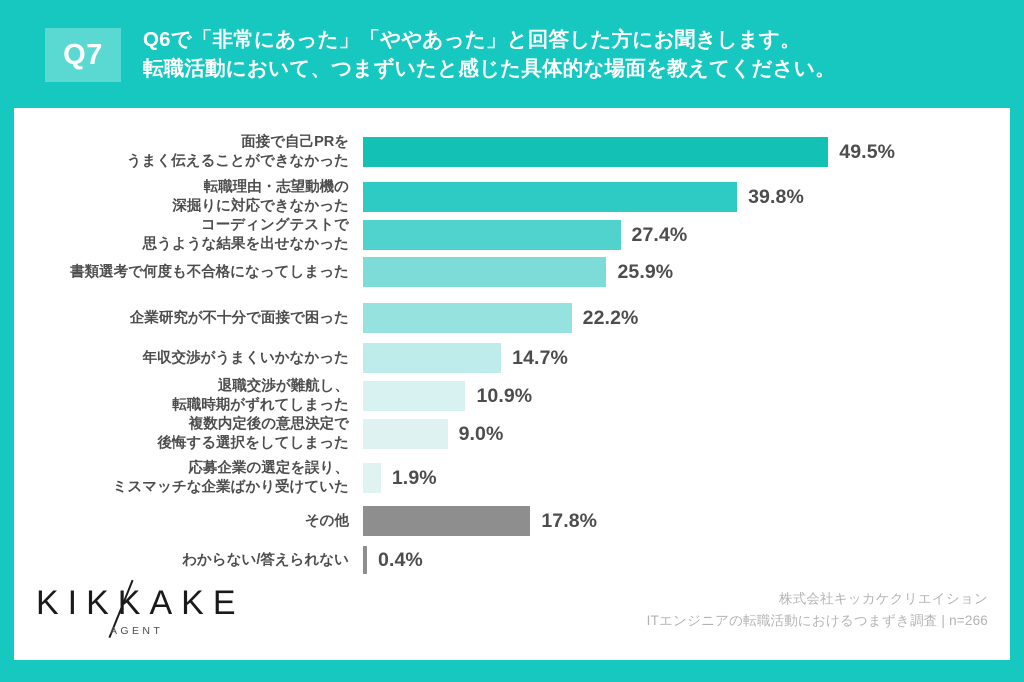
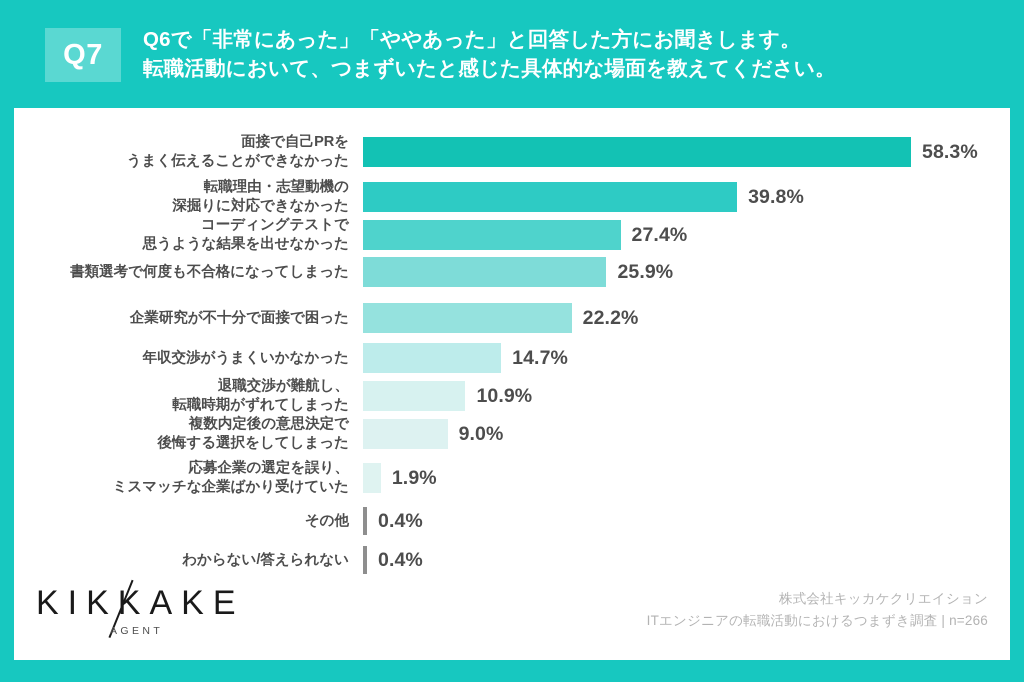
面接で自己PRを うまく伝えることができなかった: 49.5% -> 58.3%
その他: 17.8% -> 0.4%
